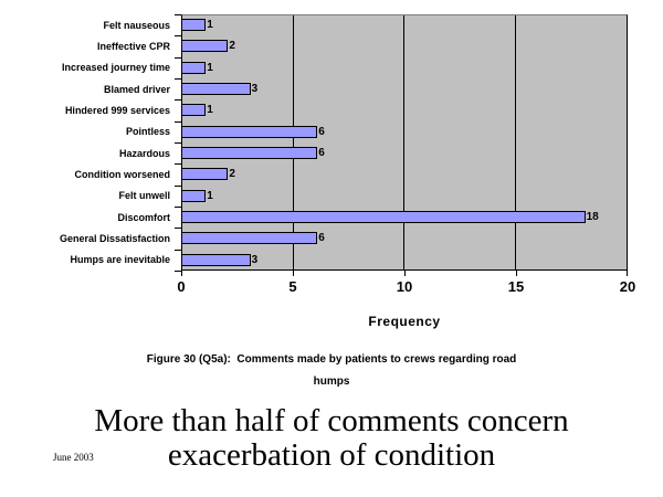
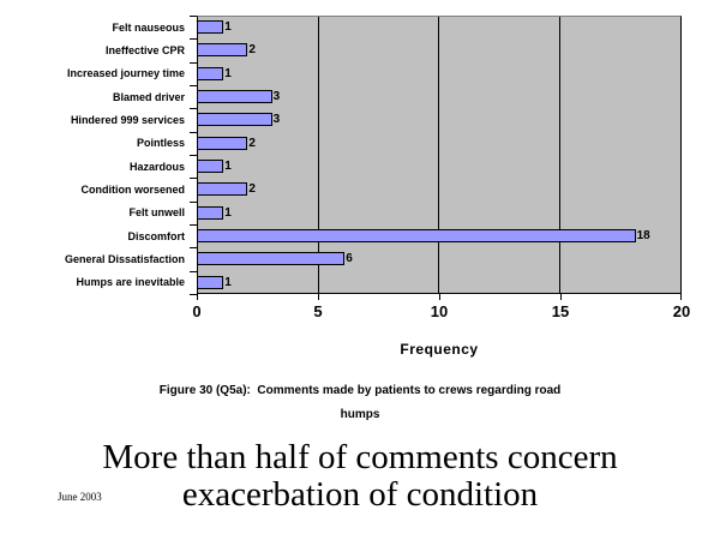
Hindered 999 services: 1 -> 3
Pointless: 6 -> 2
Hazardous: 6 -> 1
Humps are inevitable: 3 -> 1
